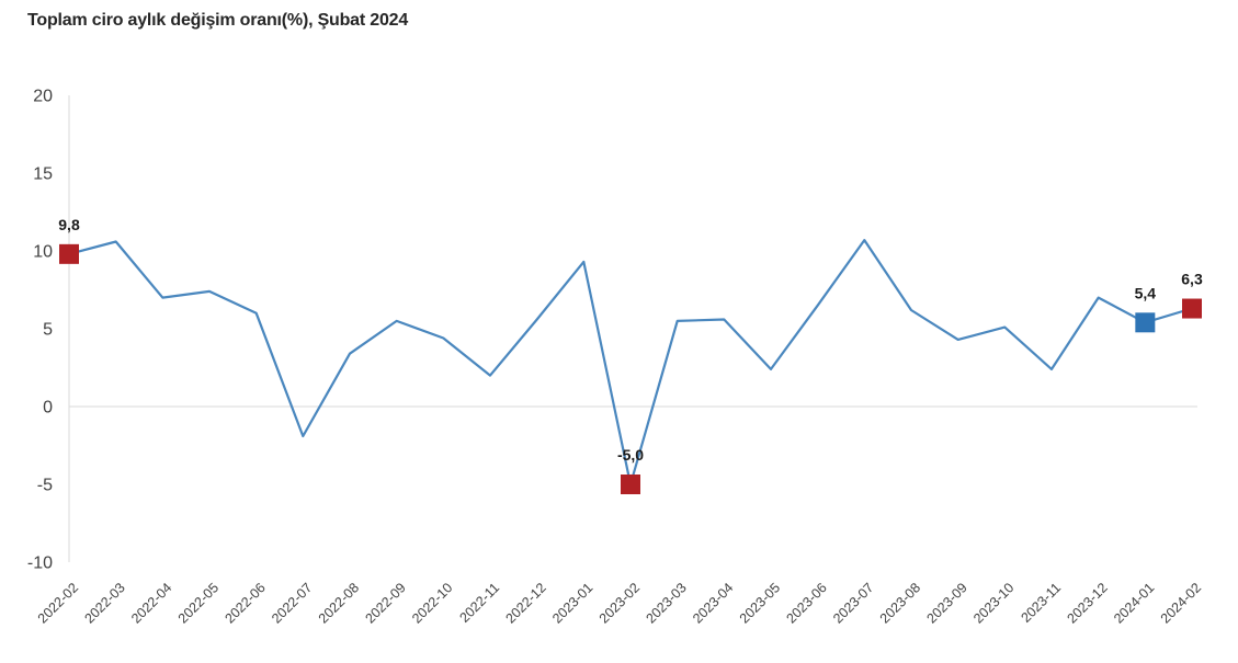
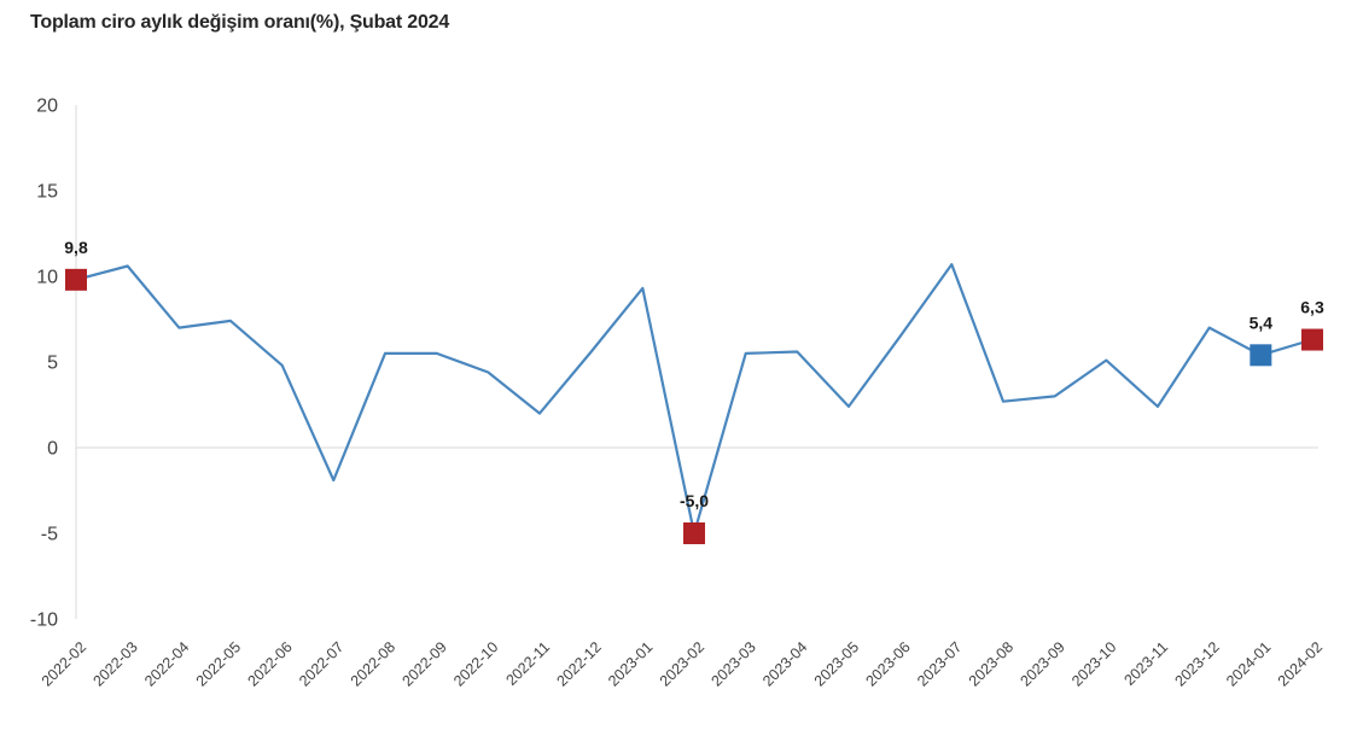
2022-06: 6.0 -> 4.8
2022-08: 3.4 -> 5.5
2023-08: 6.2 -> 2.7
2023-09: 4.3 -> 3.0
